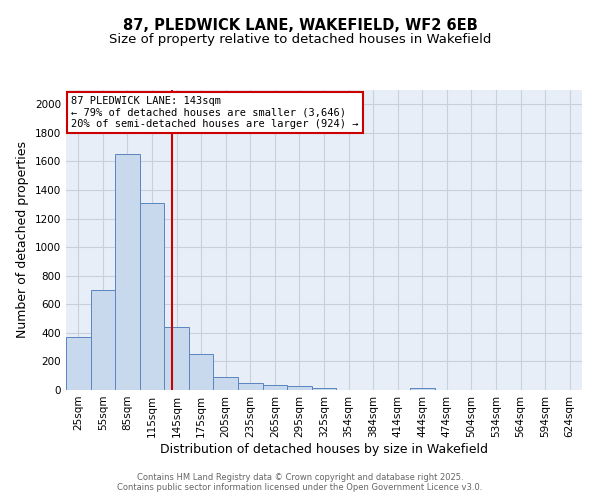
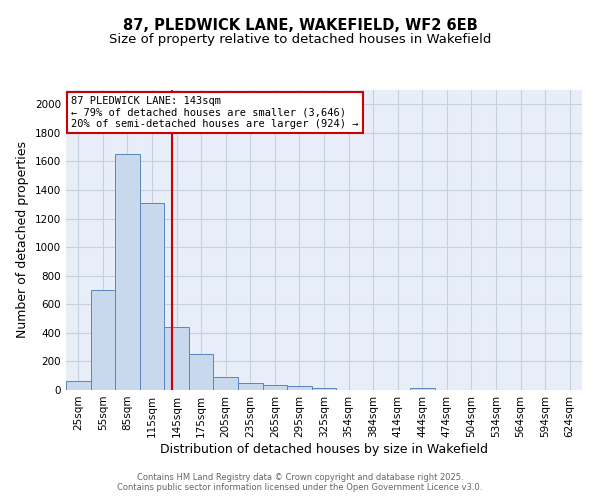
25sqm: 370 -> 60
